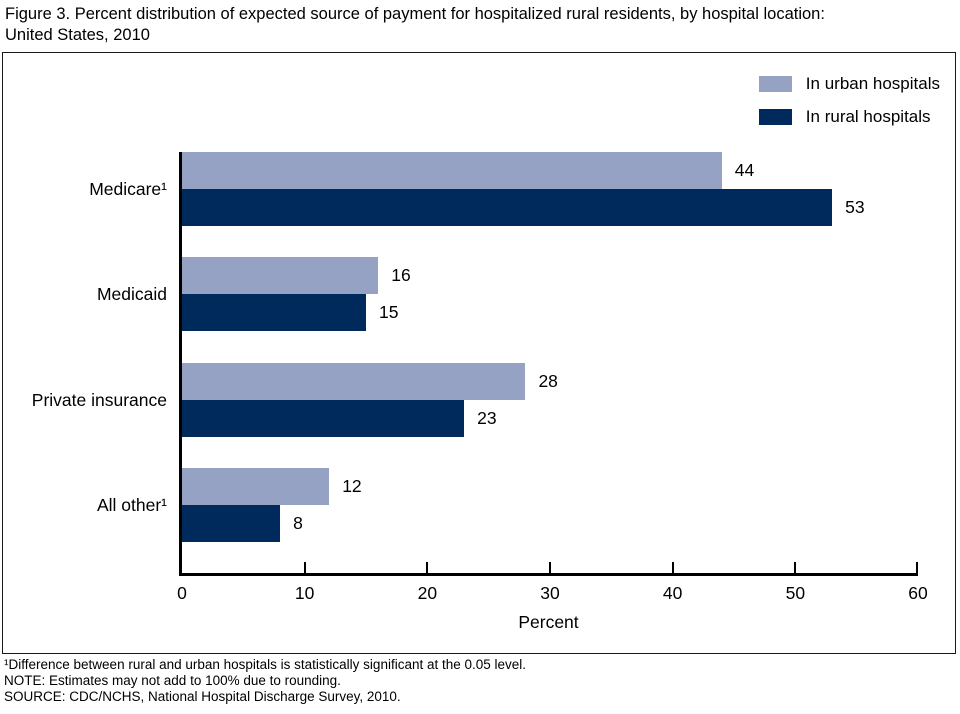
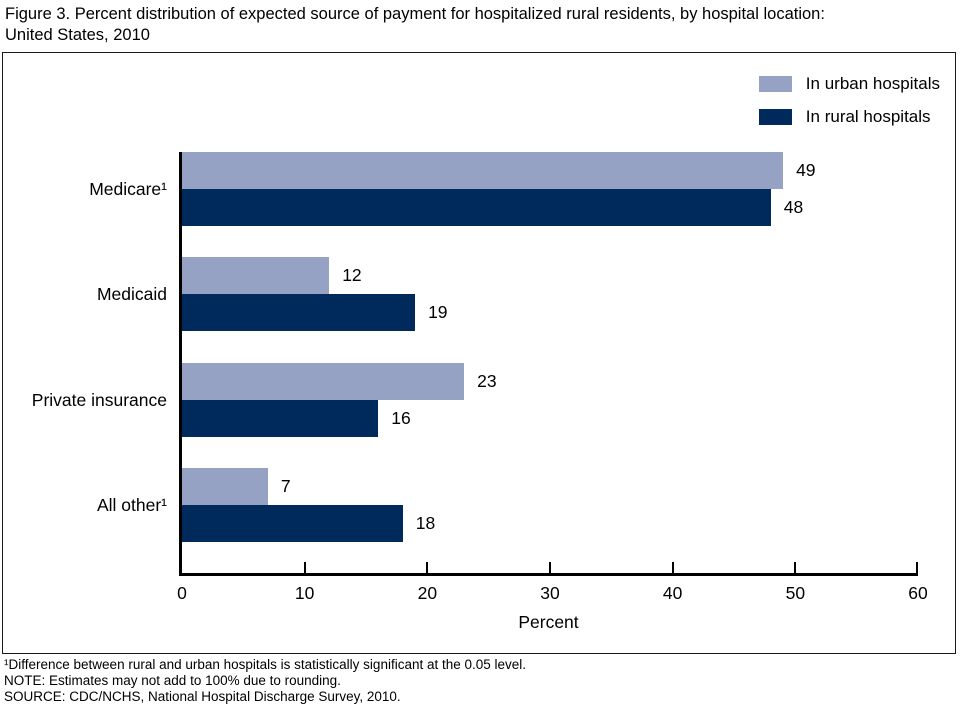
In urban hospitals/Medicare¹: 44 -> 49
In rural hospitals/Medicare¹: 53 -> 48
In urban hospitals/Medicaid: 16 -> 12
In rural hospitals/Medicaid: 15 -> 19
In urban hospitals/Private insurance: 28 -> 23
In rural hospitals/Private insurance: 23 -> 16
In urban hospitals/All other¹: 12 -> 7
In rural hospitals/All other¹: 8 -> 18
